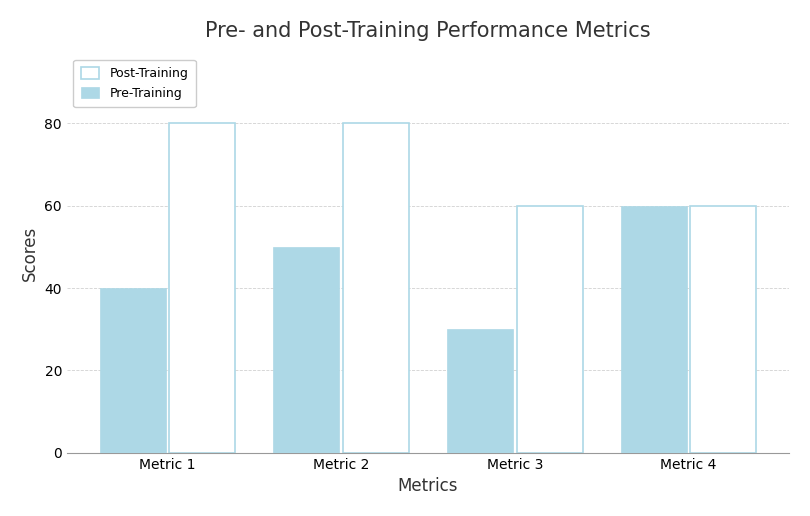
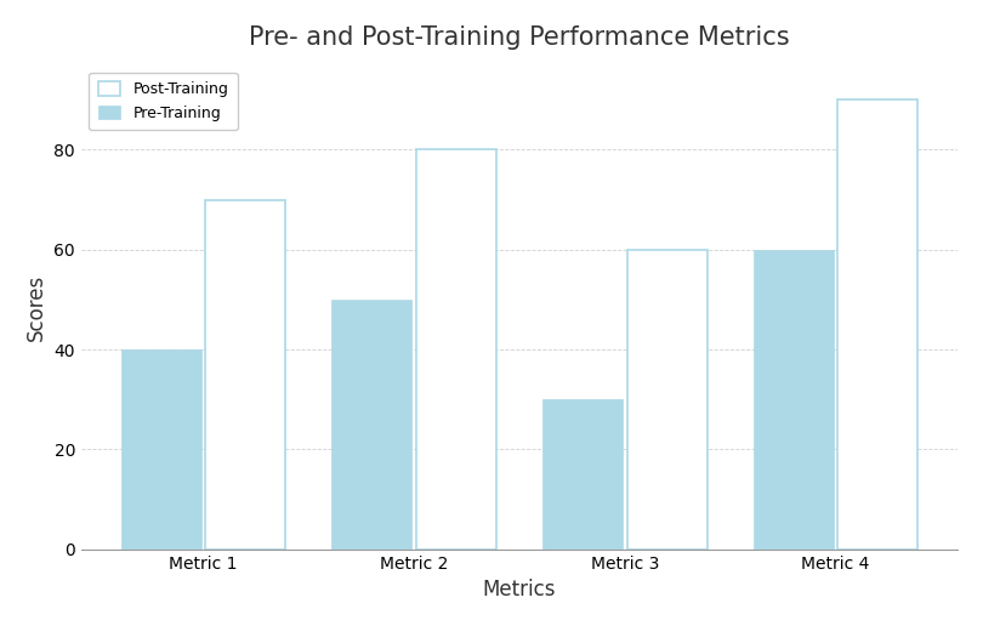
Post-Training/Metric 1: 80 -> 70
Post-Training/Metric 4: 60 -> 90
